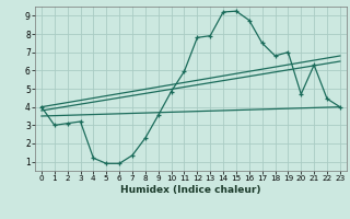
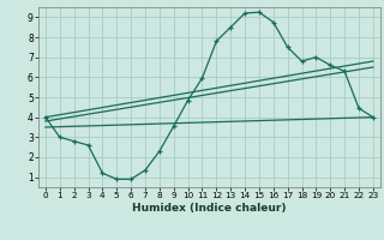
2: 3.1 -> 2.8
3: 3.2 -> 2.6
13: 7.9 -> 8.5
20: 4.7 -> 6.6
